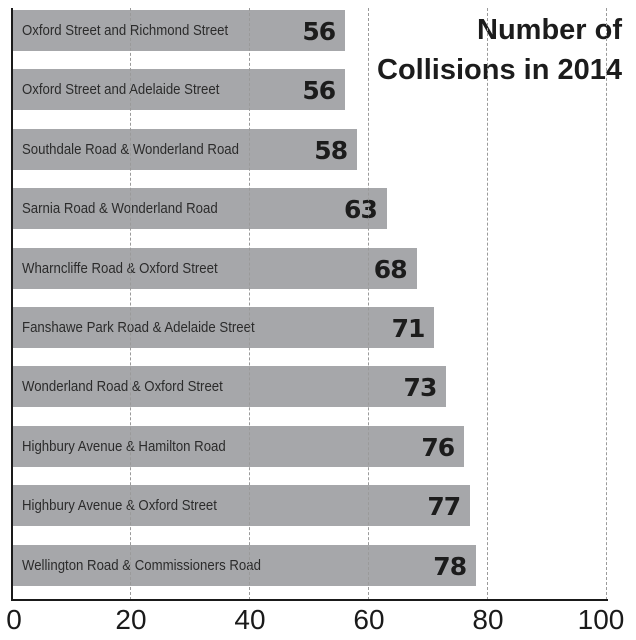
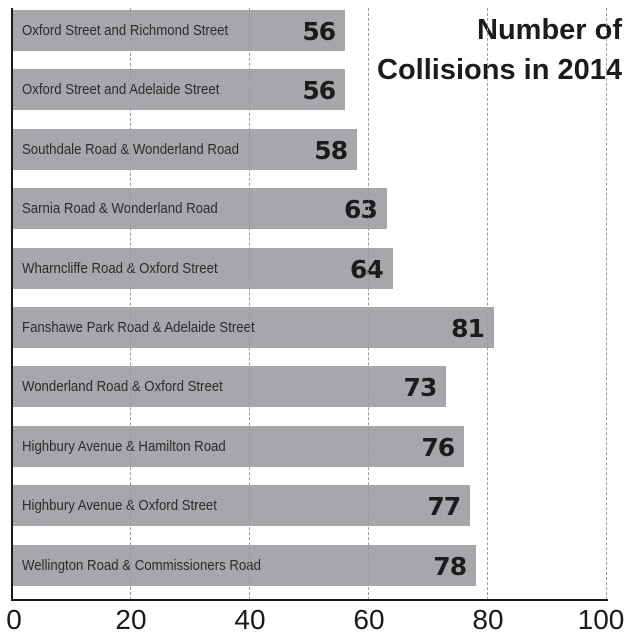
Wharncliffe Road & Oxford Street: 68 -> 64
Fanshawe Park Road & Adelaide Street: 71 -> 81
